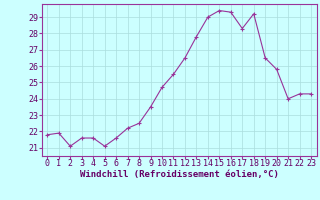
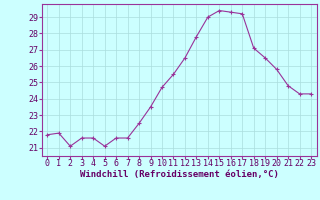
7: 22.2 -> 21.6
17: 28.3 -> 29.2
18: 29.2 -> 27.1
21: 24.0 -> 24.8
